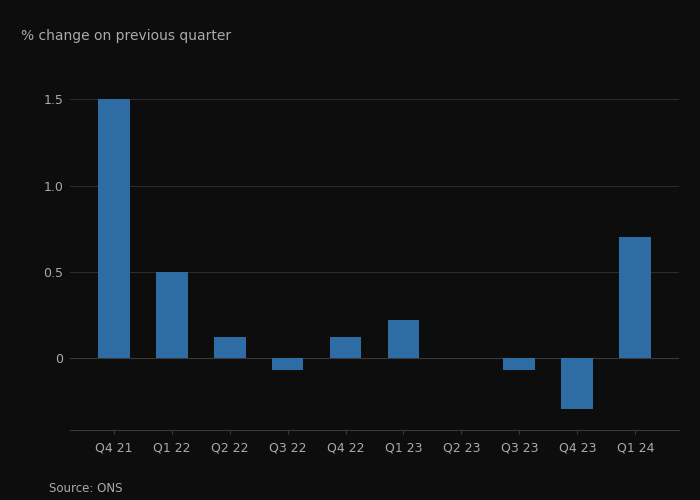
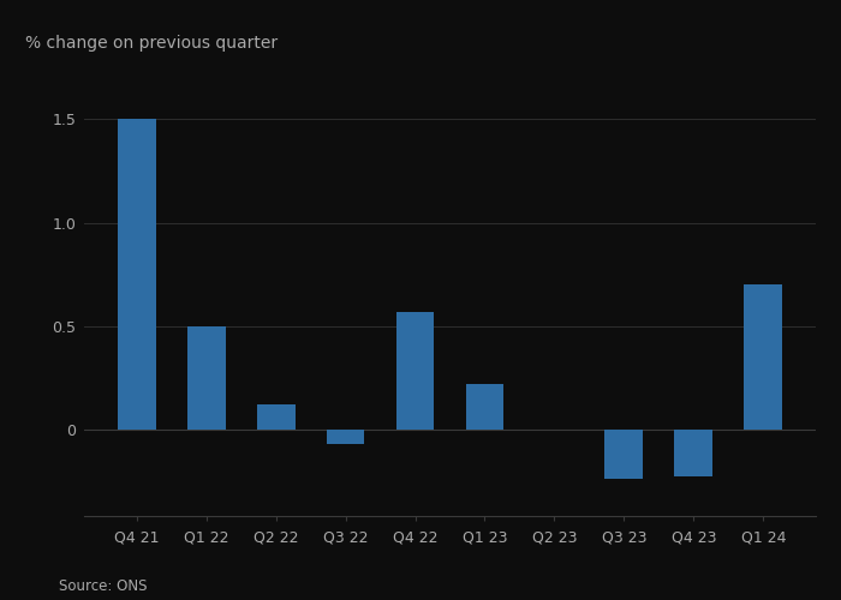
Q4 22: 0.12 -> 0.57
Q3 23: -0.07 -> -0.24
Q4 23: -0.30 -> -0.23
